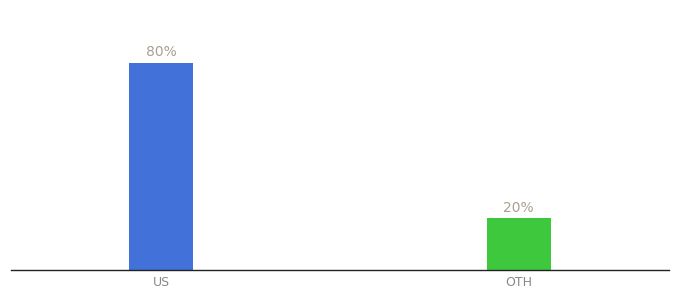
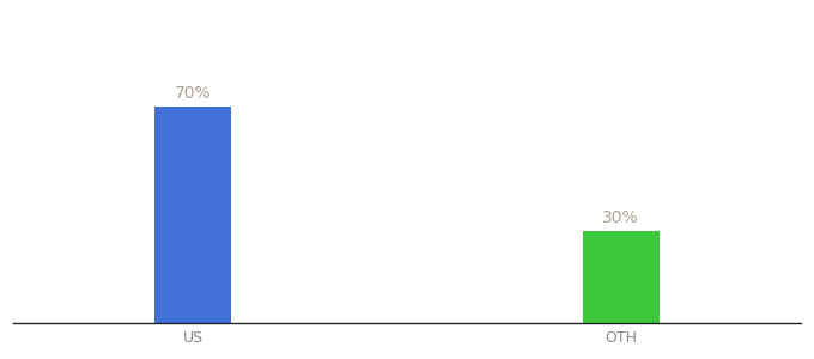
US: 80% -> 70%
OTH: 20% -> 30%
